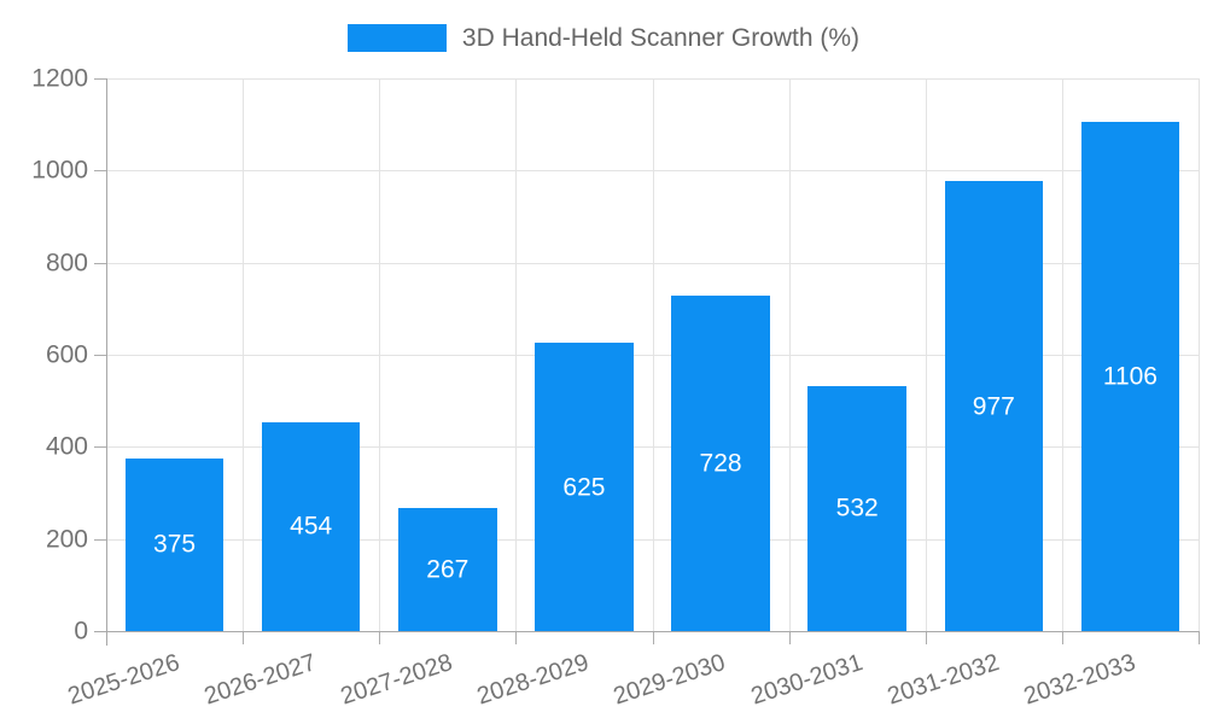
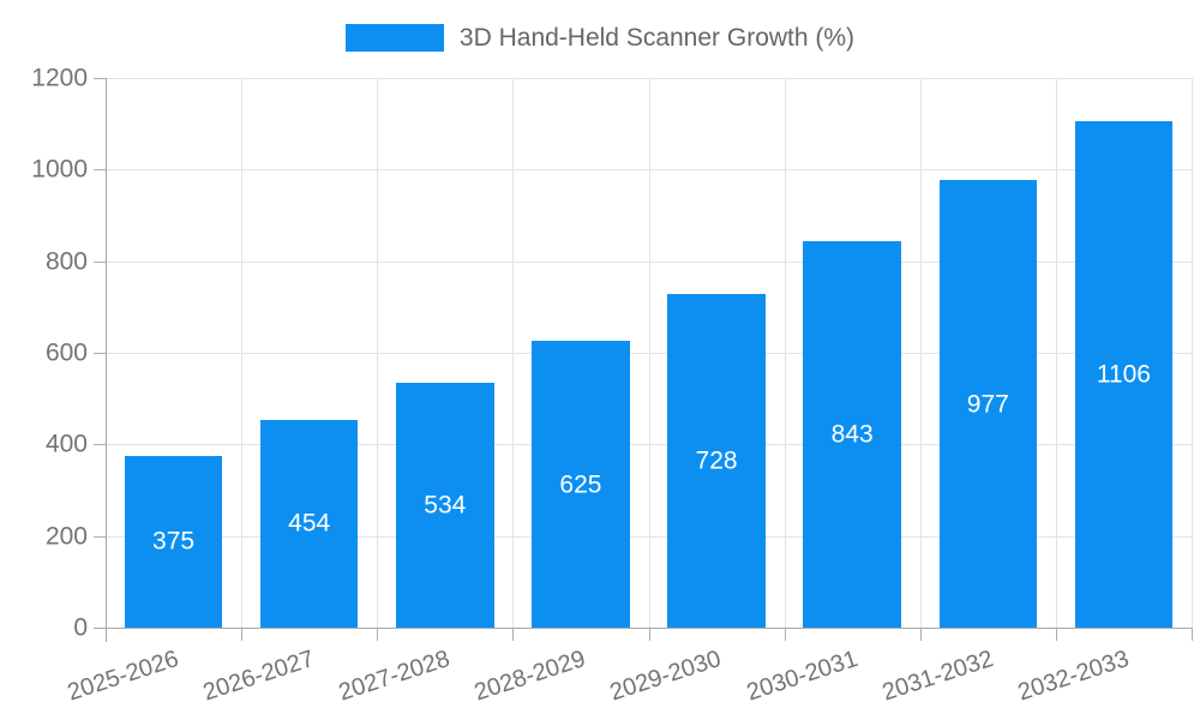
2027-2028: 267 -> 534
2030-2031: 532 -> 843
